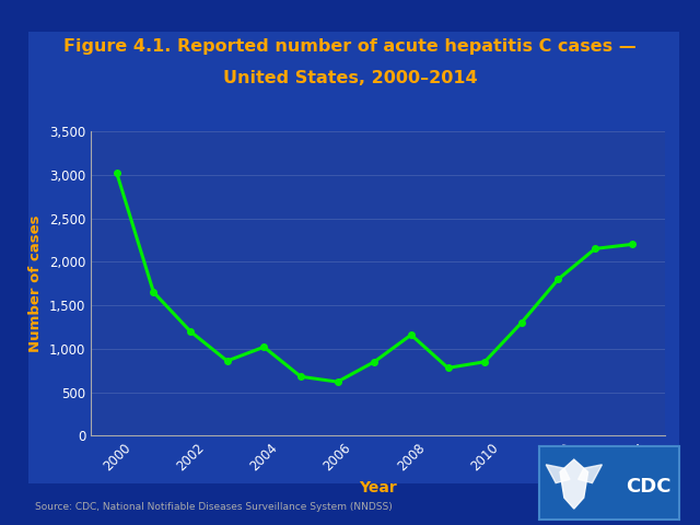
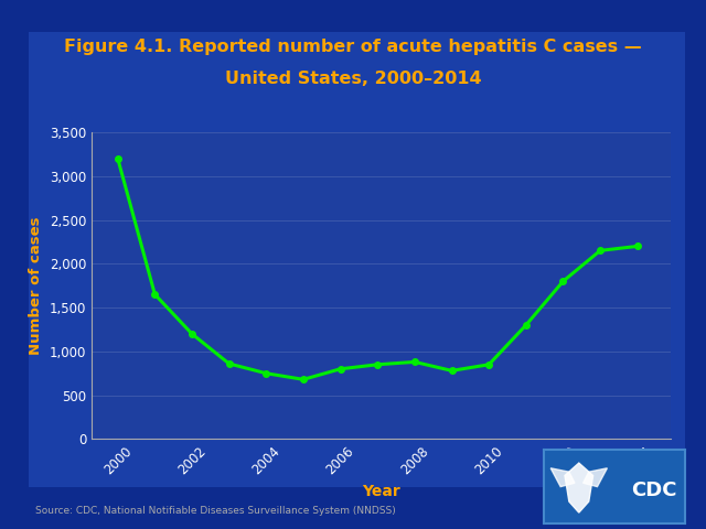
2000: 3,020 -> 3,200
2004: 1,020 -> 750
2006: 620 -> 800
2008: 1,160 -> 880
